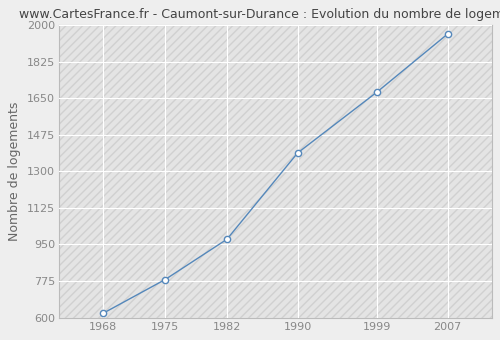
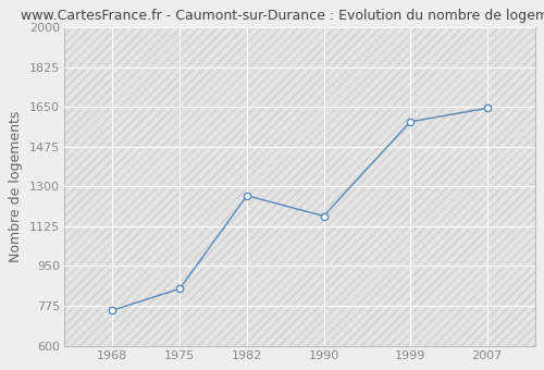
1968: 621 -> 755
1975: 782 -> 850
1982: 975 -> 1260
1990: 1388 -> 1170
1999: 1680 -> 1585
2007: 1958 -> 1645
